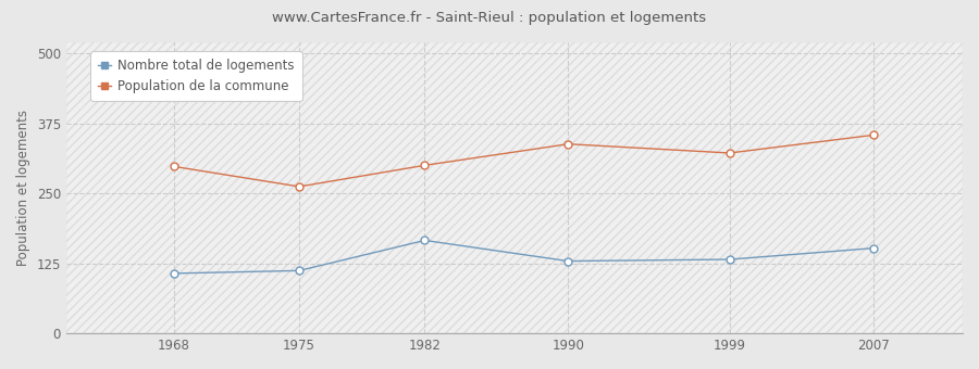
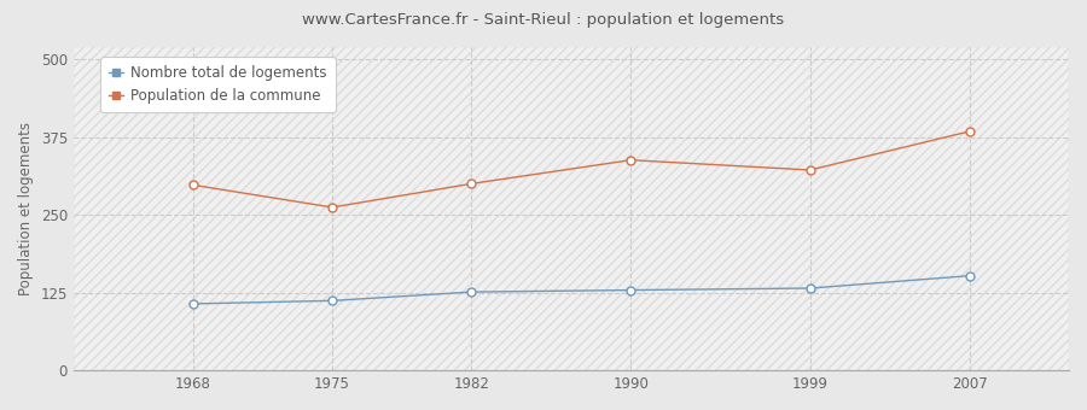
Nombre total de logements/1982: 166 -> 126
Population de la commune/2007: 354 -> 384
